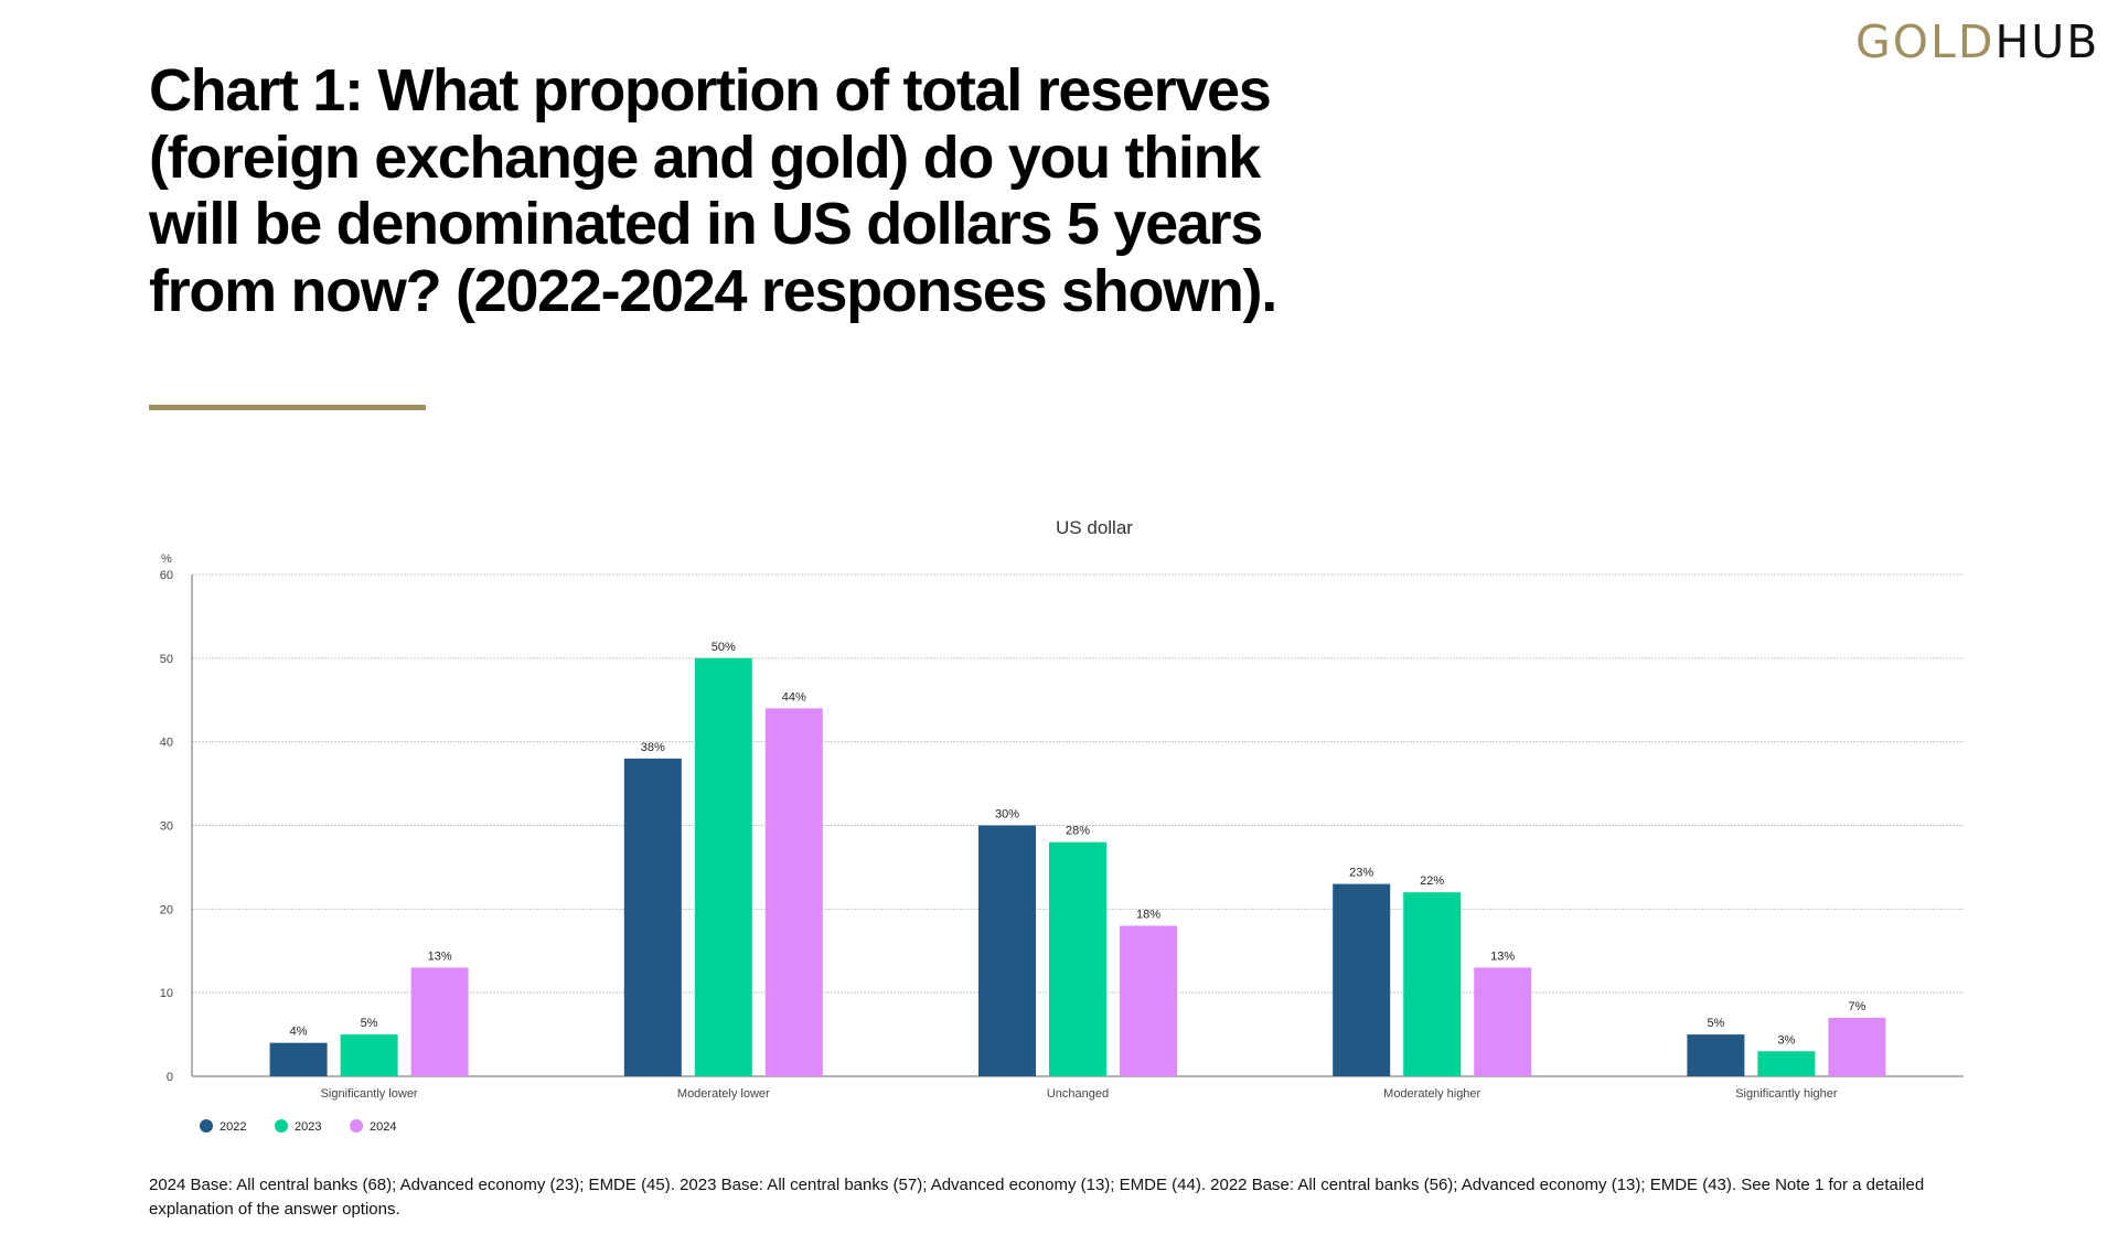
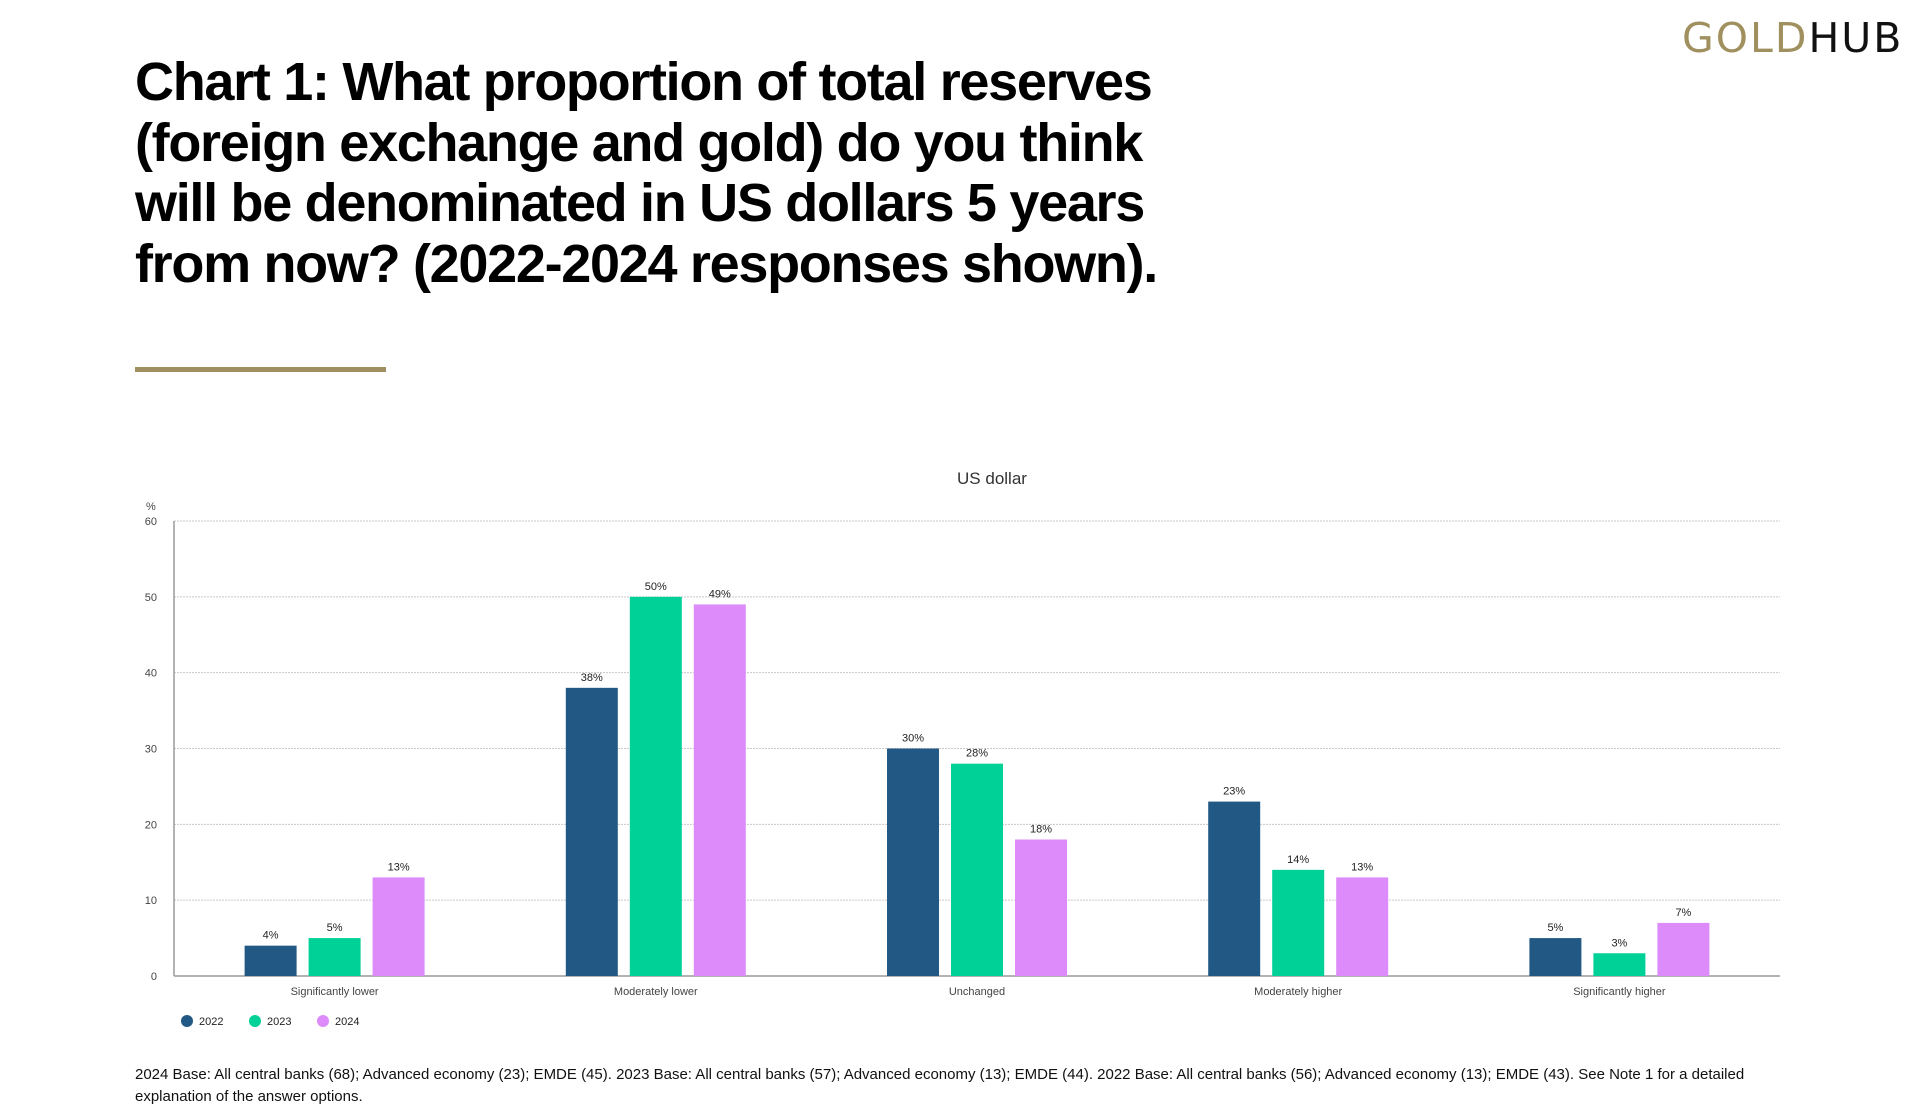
2024/Moderately lower: 44% -> 49%
2023/Moderately higher: 22% -> 14%
